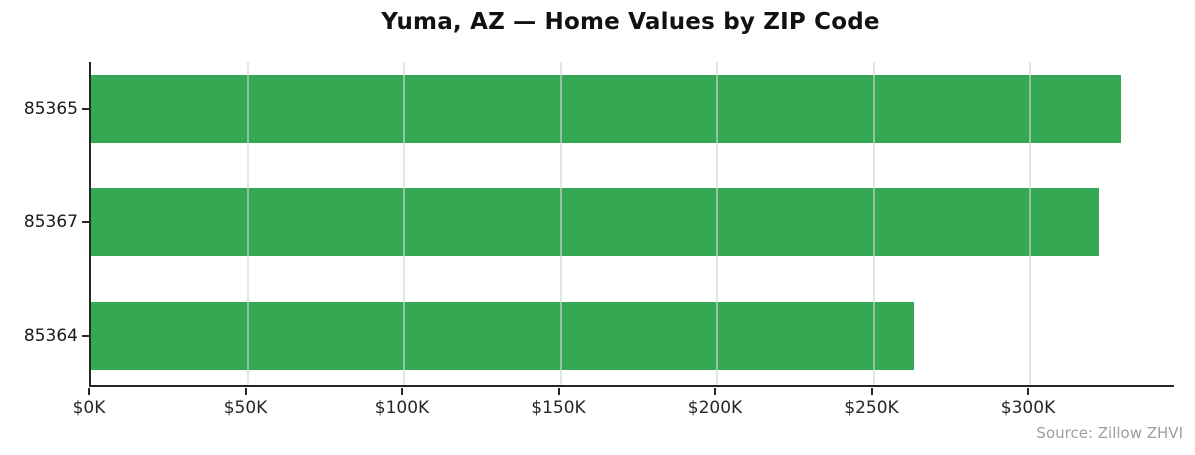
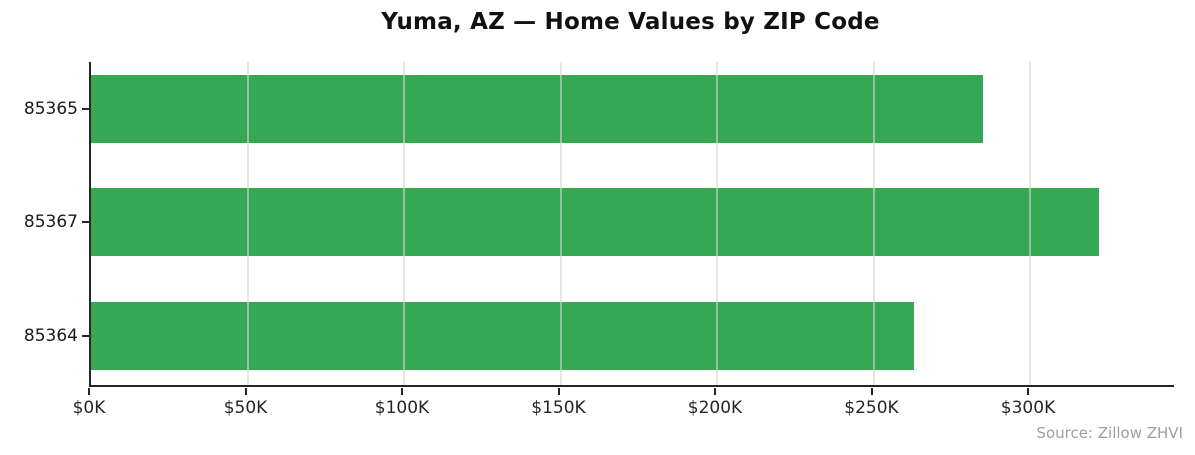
85365: $329K -> $285K
